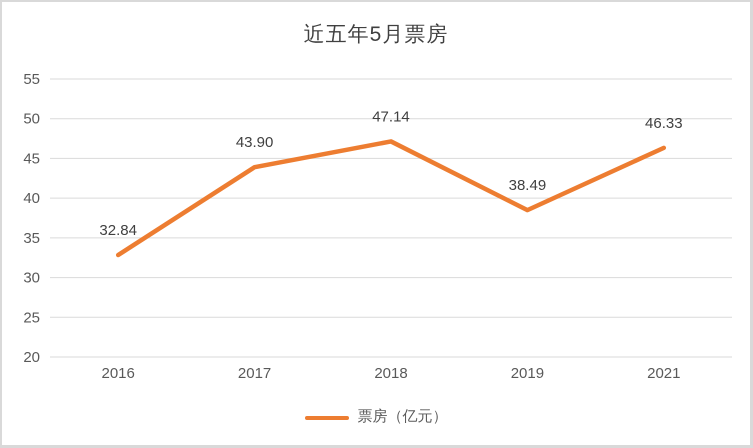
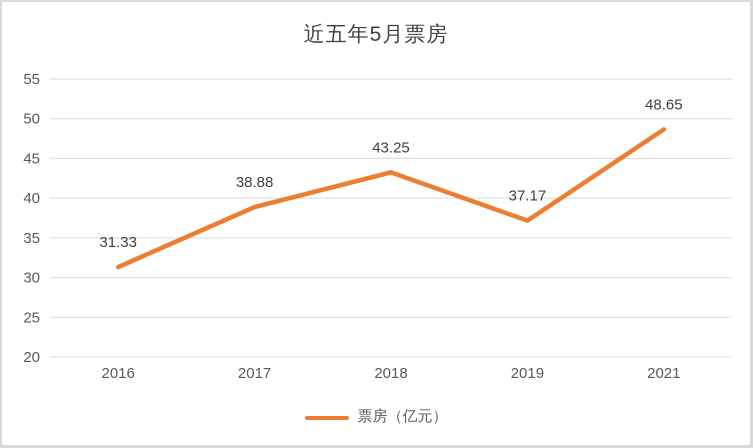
2016: 32.84 -> 31.33
2017: 43.90 -> 38.88
2018: 47.14 -> 43.25
2019: 38.49 -> 37.17
2021: 46.33 -> 48.65
